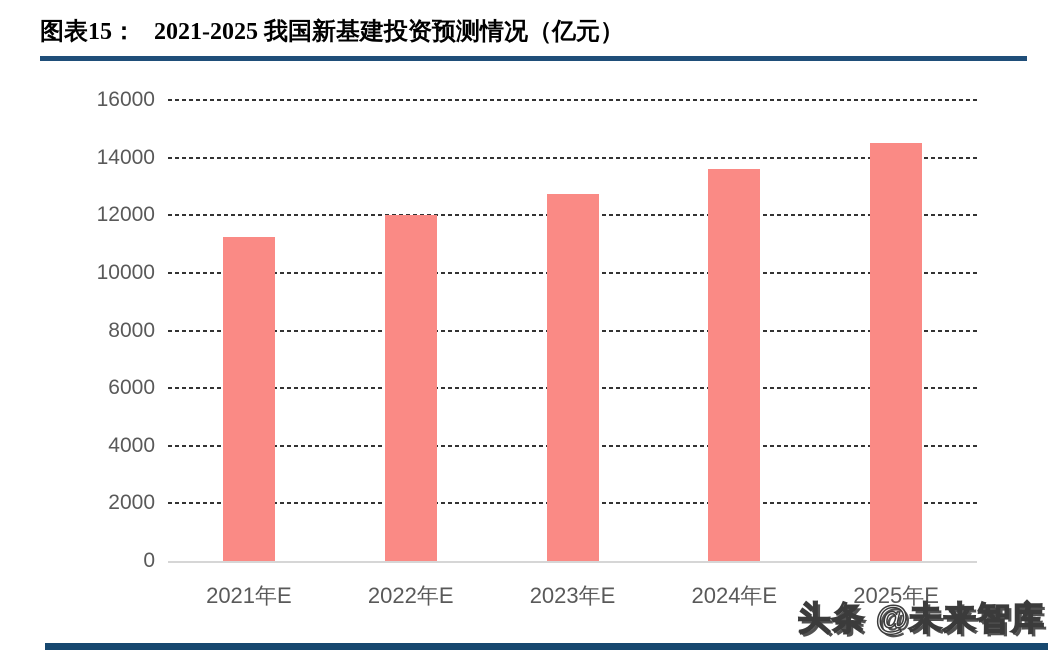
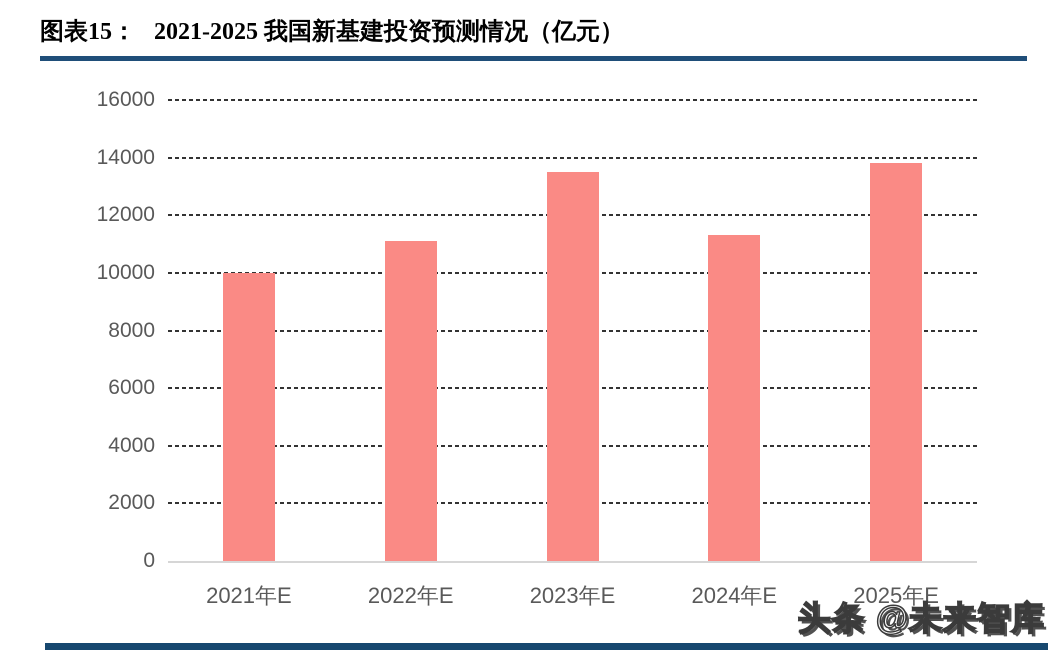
2021年E: 11200 -> 10000
2022年E: 12000 -> 11100
2023年E: 12800 -> 13500
2024年E: 13600 -> 11300
2025年E: 14500 -> 13800
